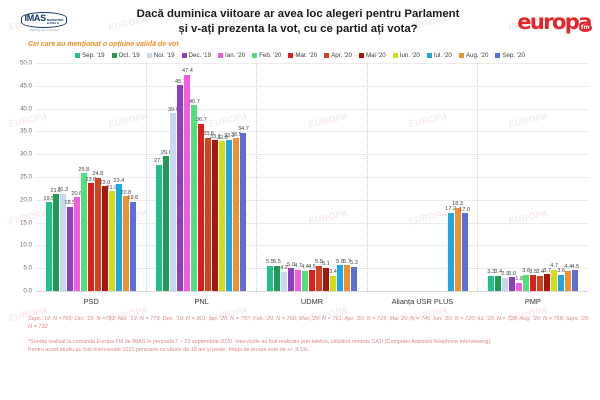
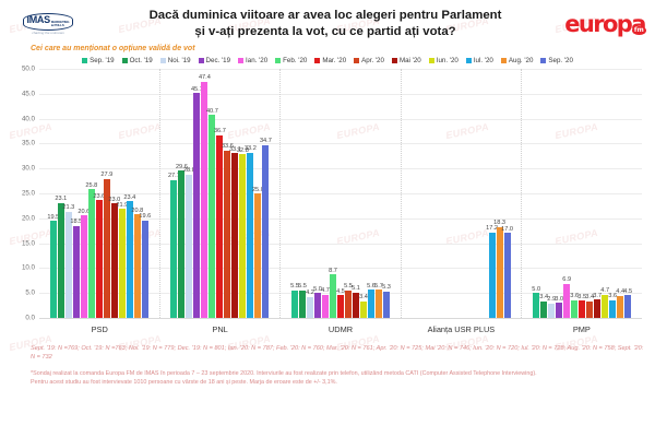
Oct. '19/PSD: 21.2 -> 23.1
Apr. '20/PSD: 24.8 -> 27.9
Noi. '19/PNL: 39.0 -> 28.8
Aug. '20/PNL: 33.5 -> 25.0
Feb. '20/UDMR: 4.4 -> 8.7
Sep. '19/PMP: 3.3 -> 5.0
Ian. '20/PMP: 1.8 -> 6.9
